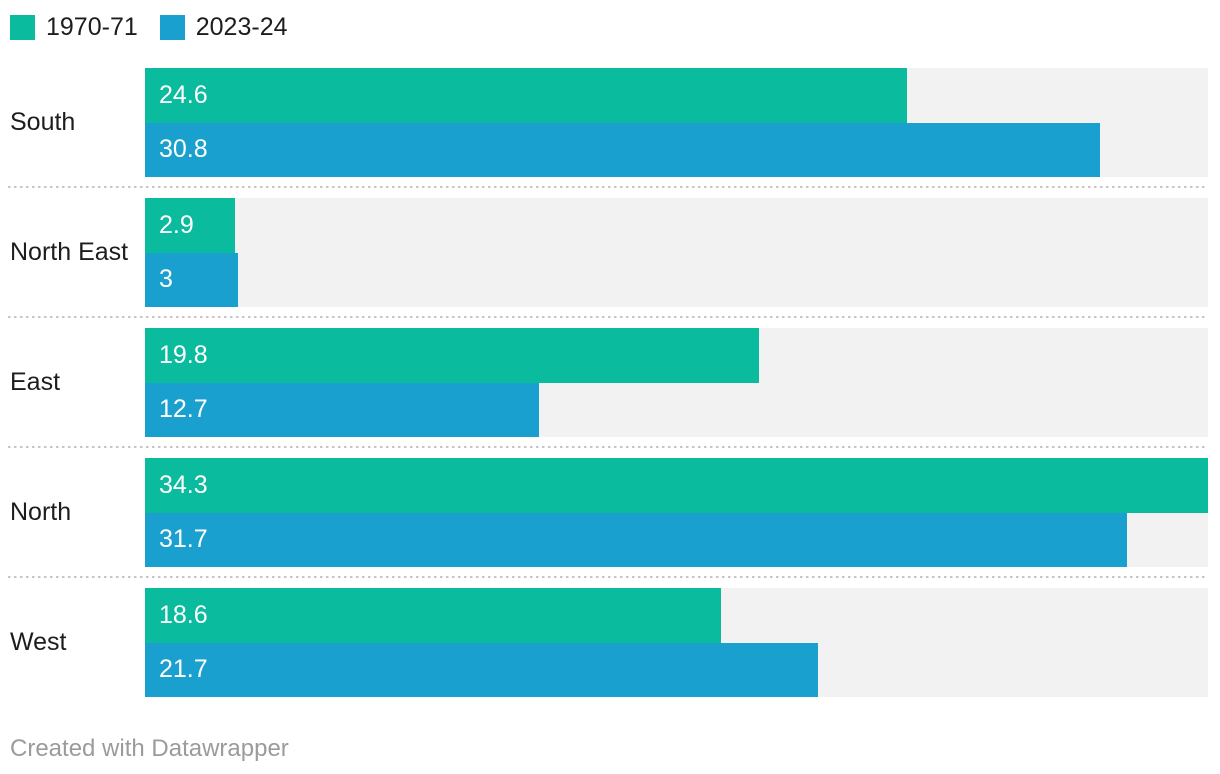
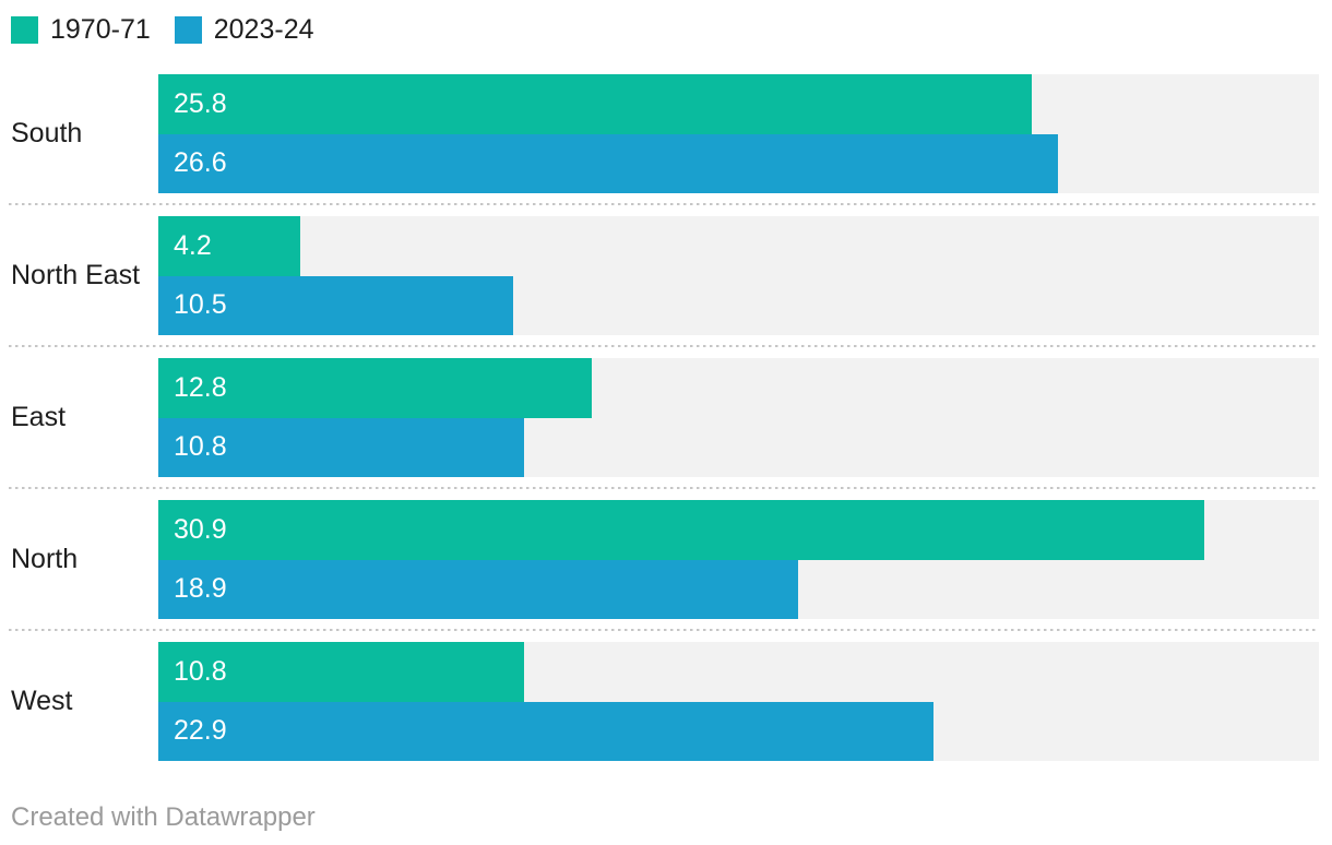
1970-71/South: 24.6 -> 25.8
2023-24/South: 30.8 -> 26.6
1970-71/North East: 2.9 -> 4.2
2023-24/North East: 3 -> 10.5
1970-71/East: 19.8 -> 12.8
2023-24/East: 12.7 -> 10.8
1970-71/North: 34.3 -> 30.9
2023-24/North: 31.7 -> 18.9
1970-71/West: 18.6 -> 10.8
2023-24/West: 21.7 -> 22.9
